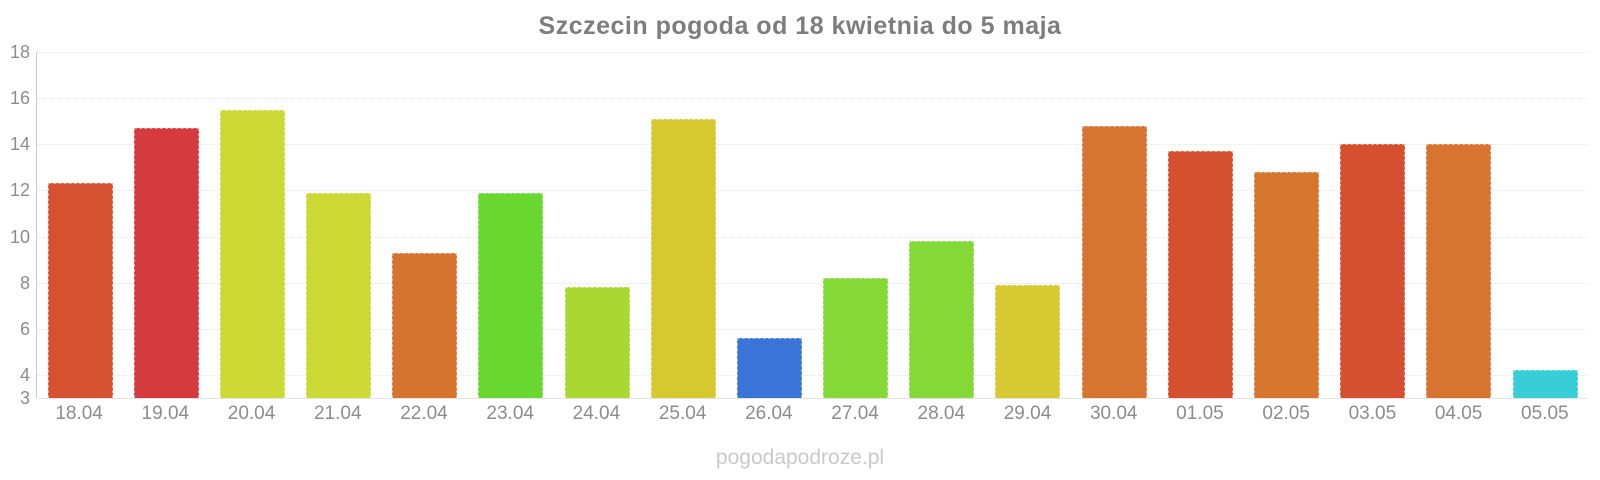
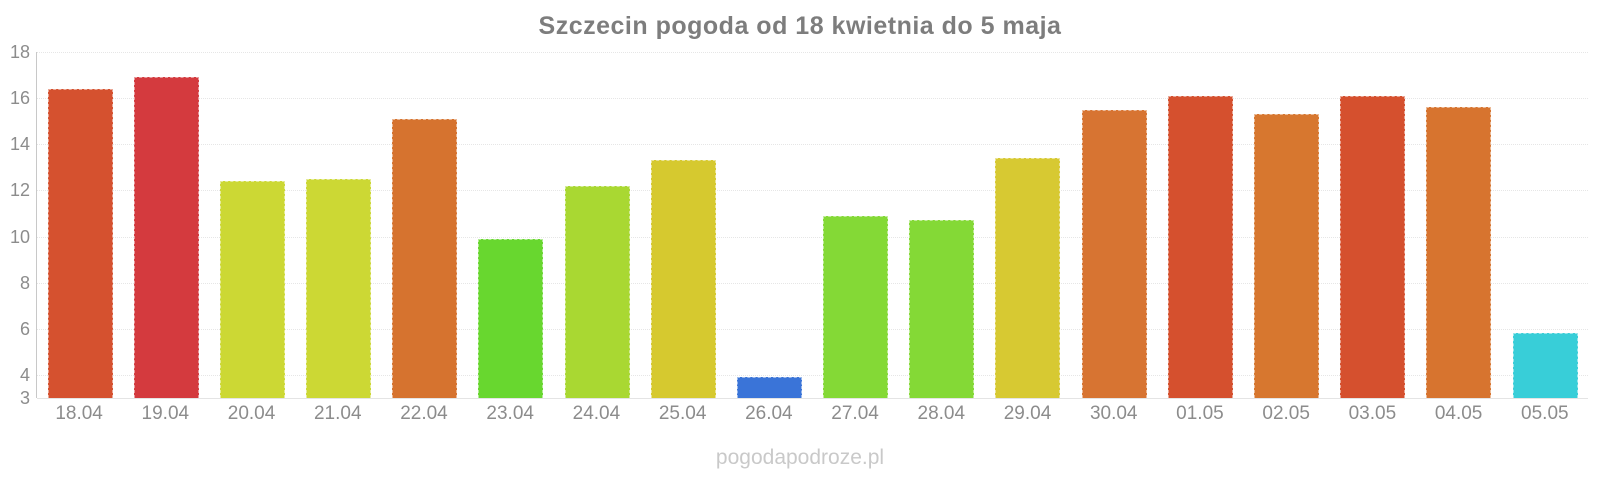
18.04: 12.3 -> 16.4
19.04: 14.7 -> 16.9
20.04: 15.5 -> 12.4
21.04: 11.9 -> 12.5
22.04: 9.3 -> 15.1
23.04: 11.9 -> 9.9
24.04: 7.8 -> 12.2
25.04: 15.1 -> 13.3
26.04: 5.6 -> 3.9
27.04: 8.2 -> 10.9
28.04: 9.8 -> 10.7
29.04: 7.9 -> 13.4
30.04: 14.8 -> 15.5
01.05: 13.7 -> 16.1
02.05: 12.8 -> 15.3
03.05: 14.0 -> 16.1
04.05: 14.0 -> 15.6
05.05: 4.2 -> 5.8
